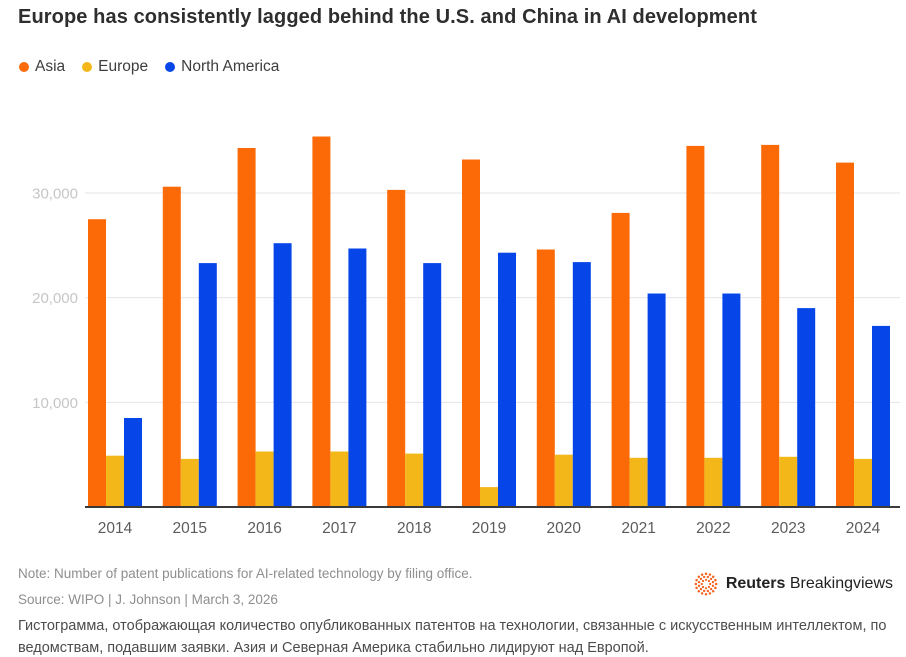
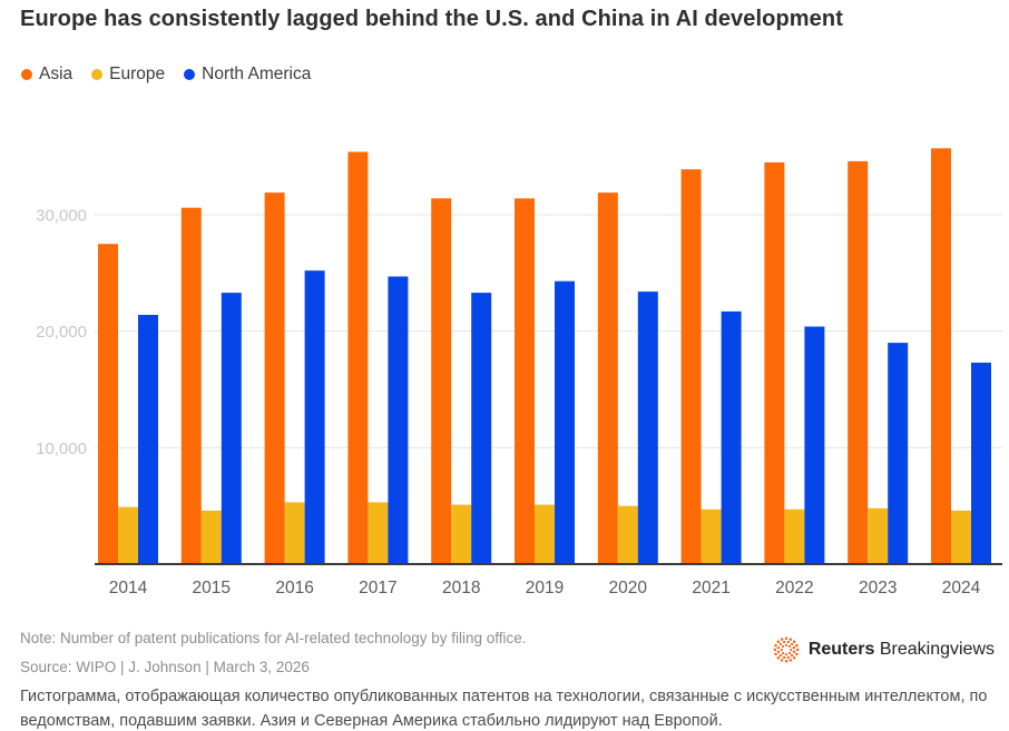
North America/2014: 8500 -> 21400
Asia/2016: 34300 -> 31900
Asia/2018: 30300 -> 31400
Asia/2019: 33200 -> 31400
Europe/2019: 1900 -> 5100
Asia/2020: 24600 -> 31900
Asia/2021: 28100 -> 33900
North America/2021: 20400 -> 21700
Asia/2024: 32900 -> 35700
